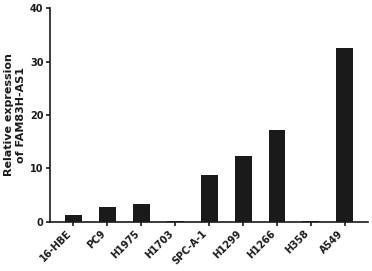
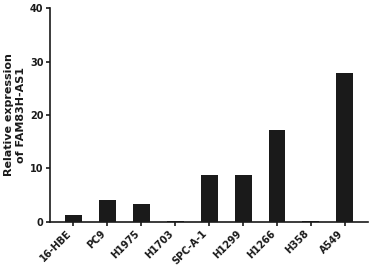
PC9: 2.7 -> 4.0
H1299: 12.3 -> 8.8
A549: 32.5 -> 27.8
